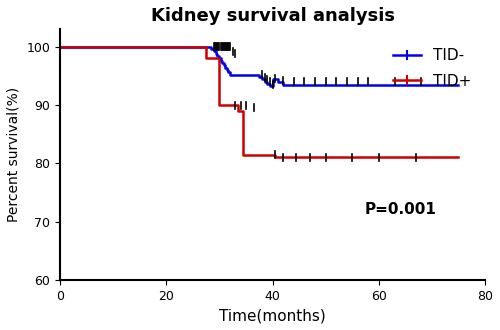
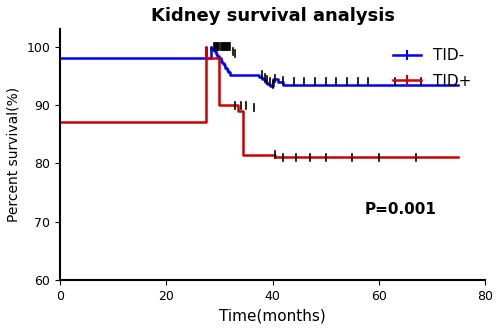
TID-/0: 100.0 -> 98.0
TID+/0: 100.0 -> 87.0
